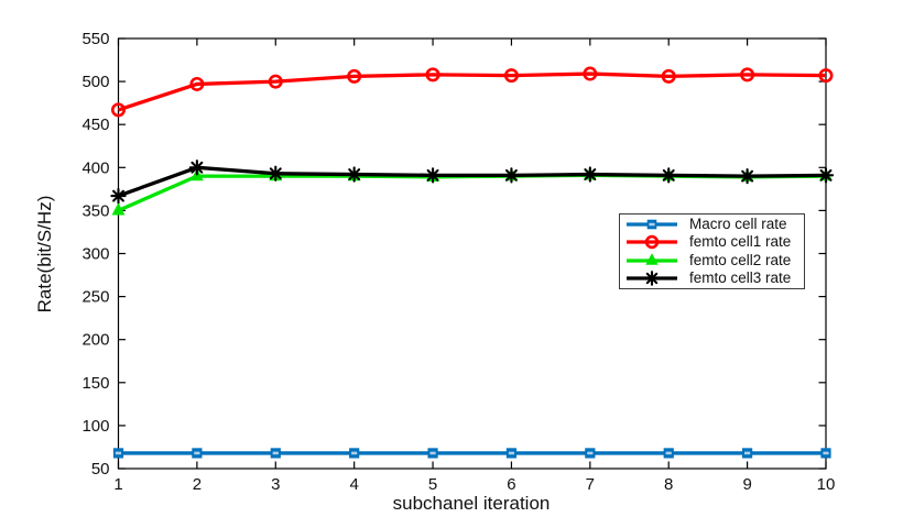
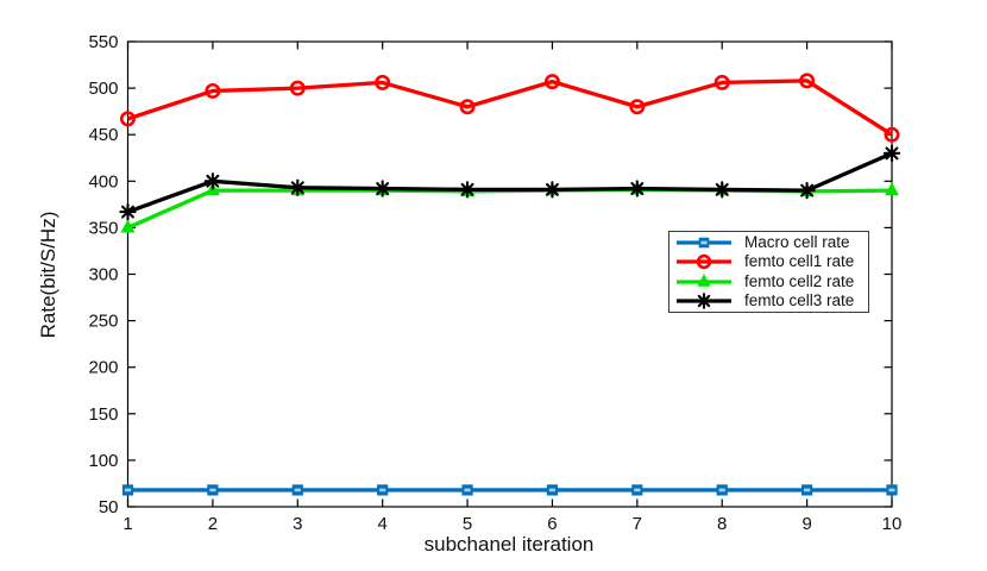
femto cell1 rate/5: 510 -> 480
femto cell1 rate/7: 510 -> 480
femto cell1 rate/10: 510 -> 450
femto cell3 rate/10: 390 -> 430
